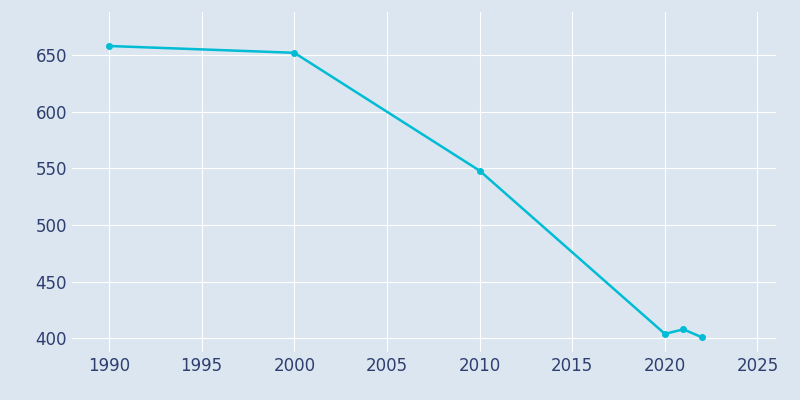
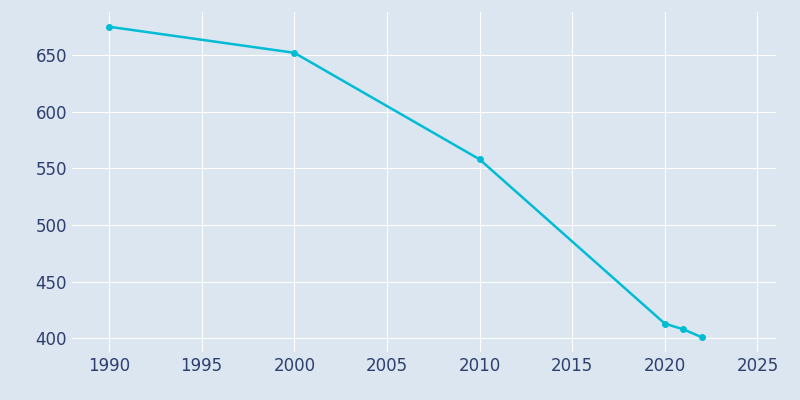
1990: 658 -> 675
2010: 548 -> 558
2020: 404 -> 413
